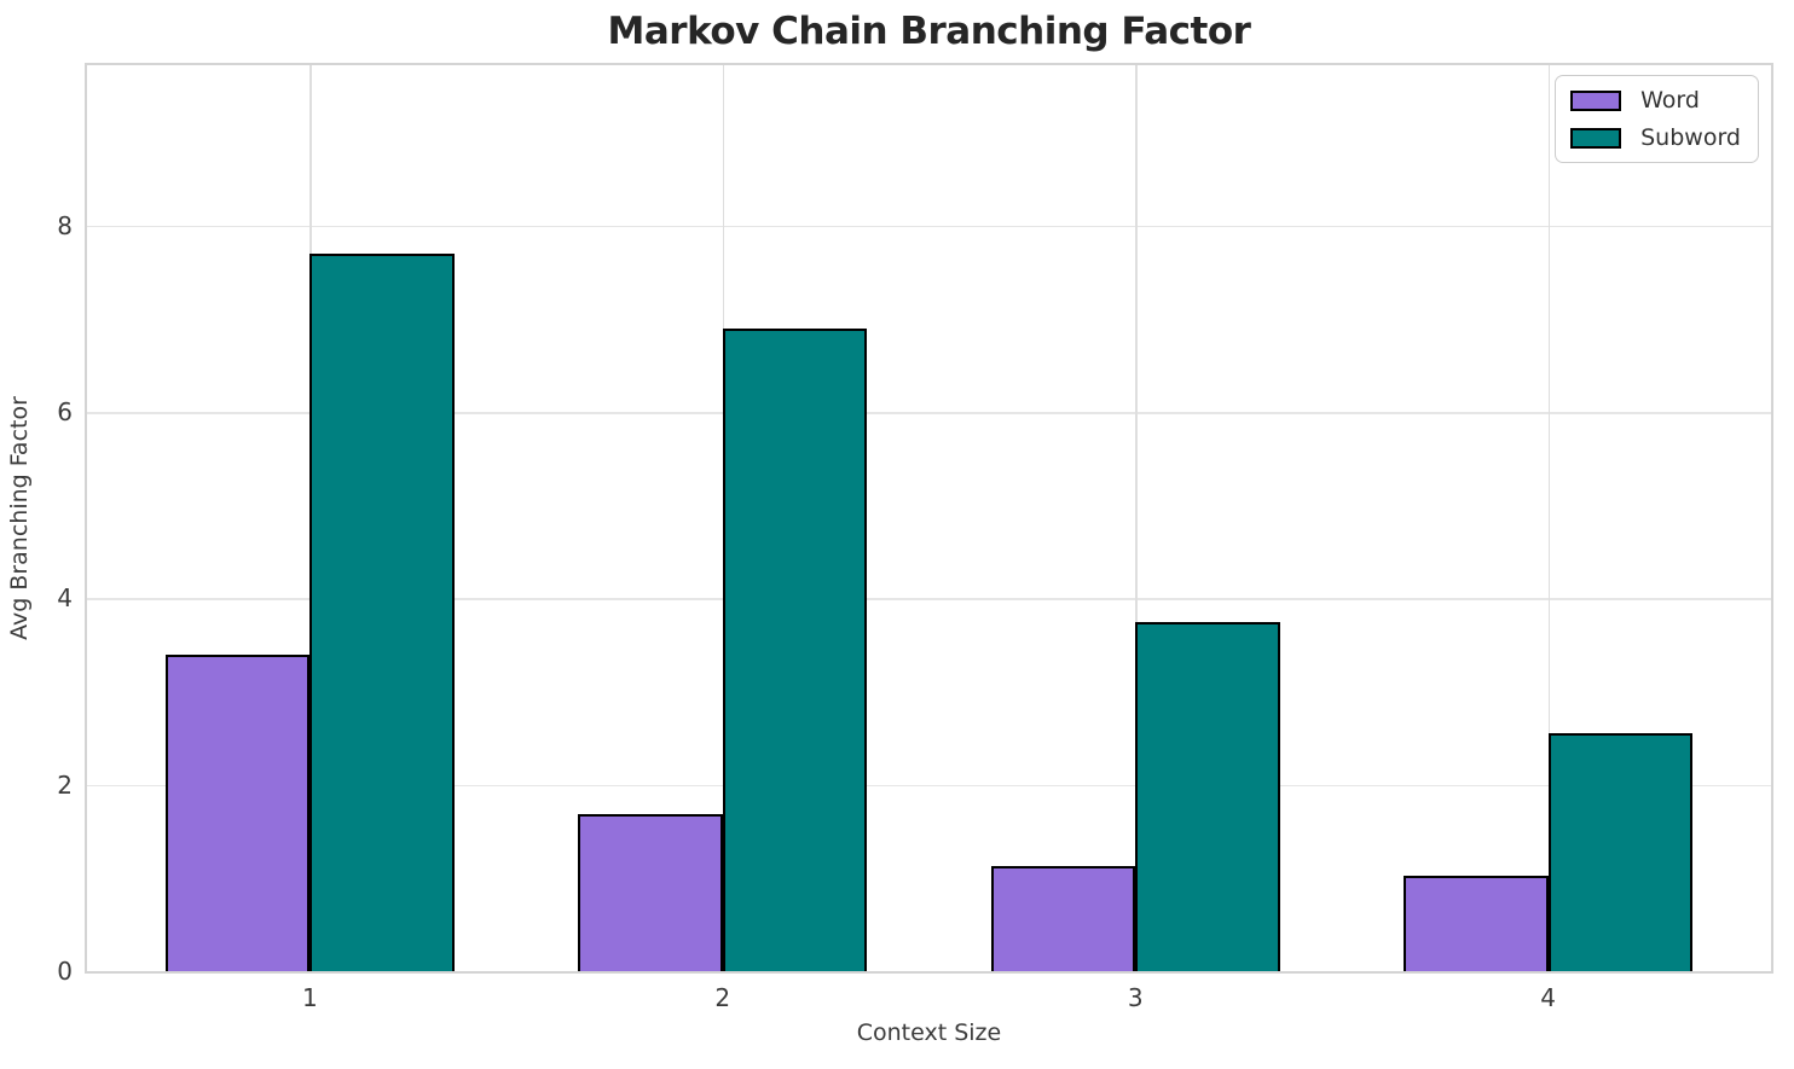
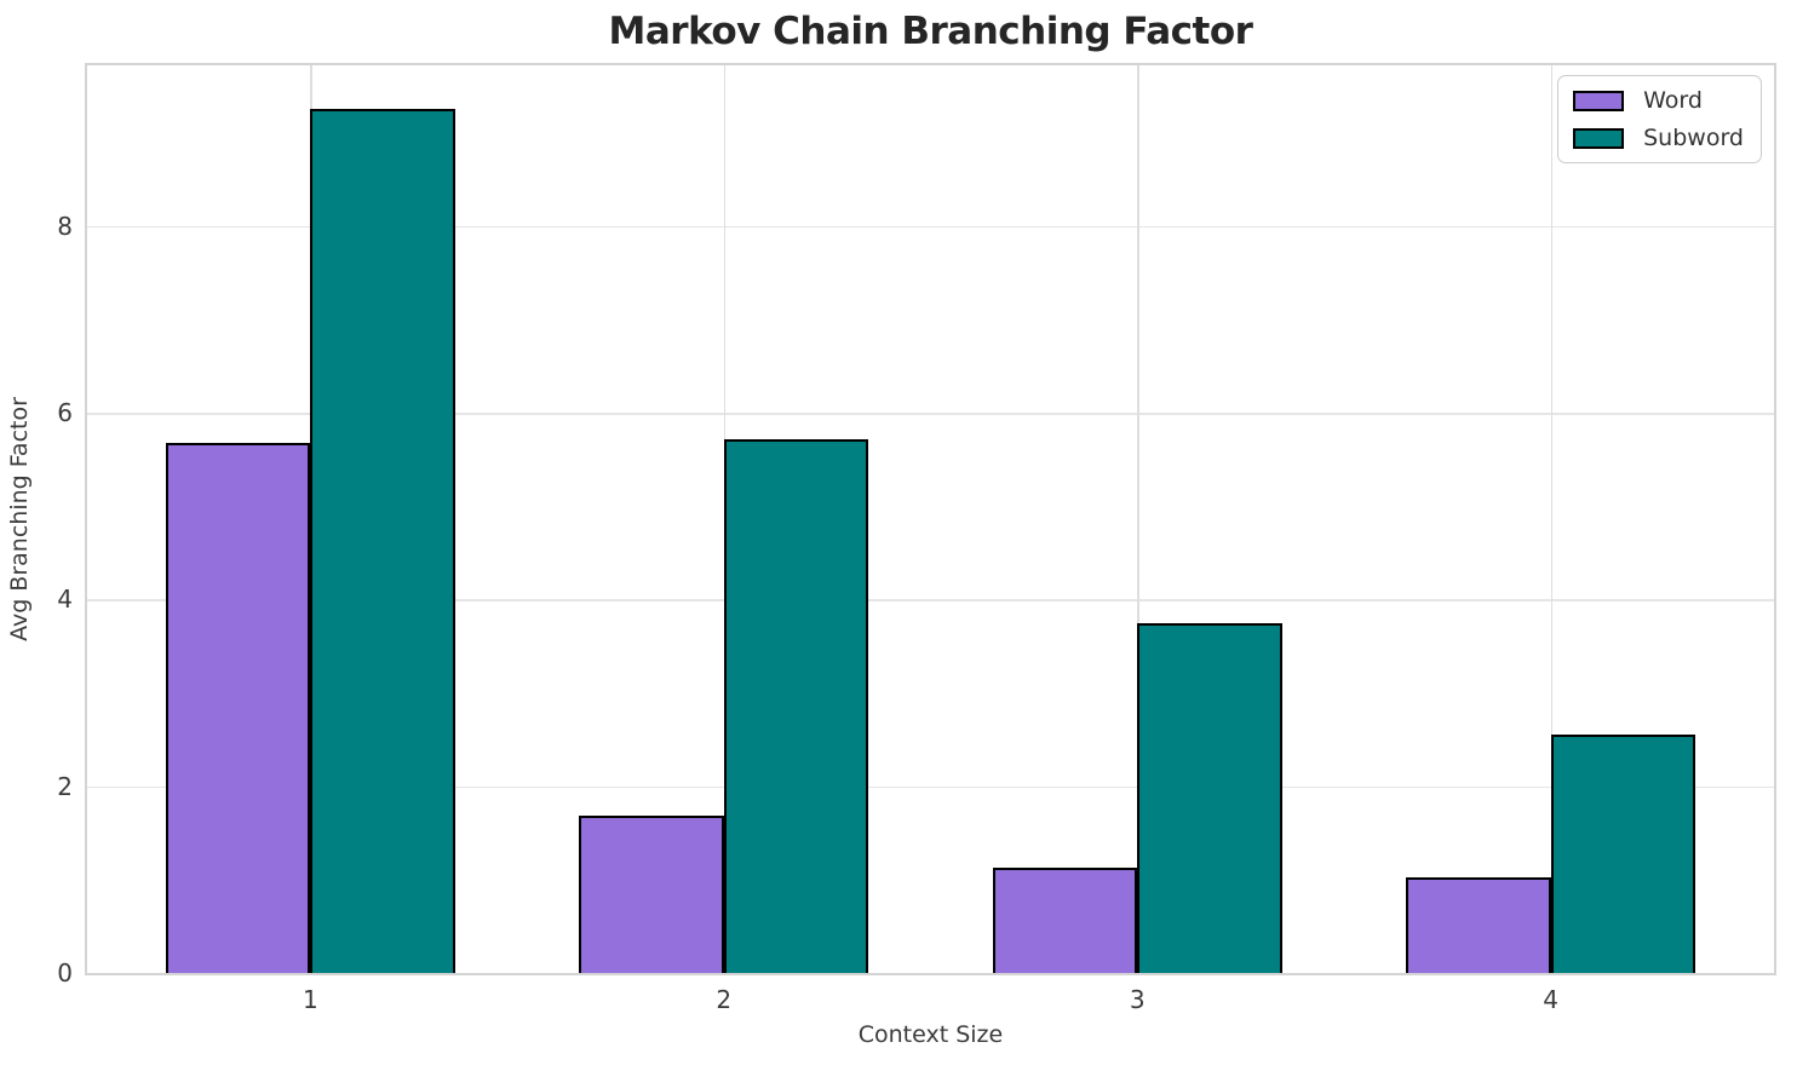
Word/1: 3.4 -> 5.7
Subword/1: 7.7 -> 9.2
Subword/2: 6.9 -> 5.7
